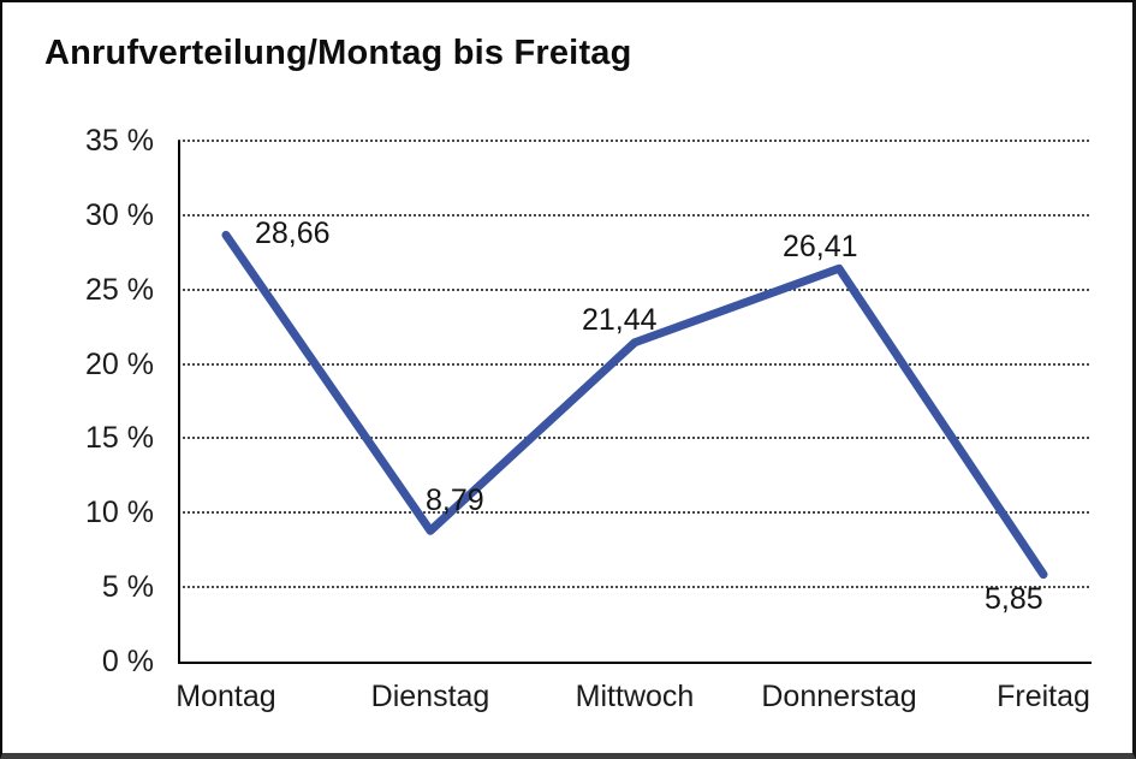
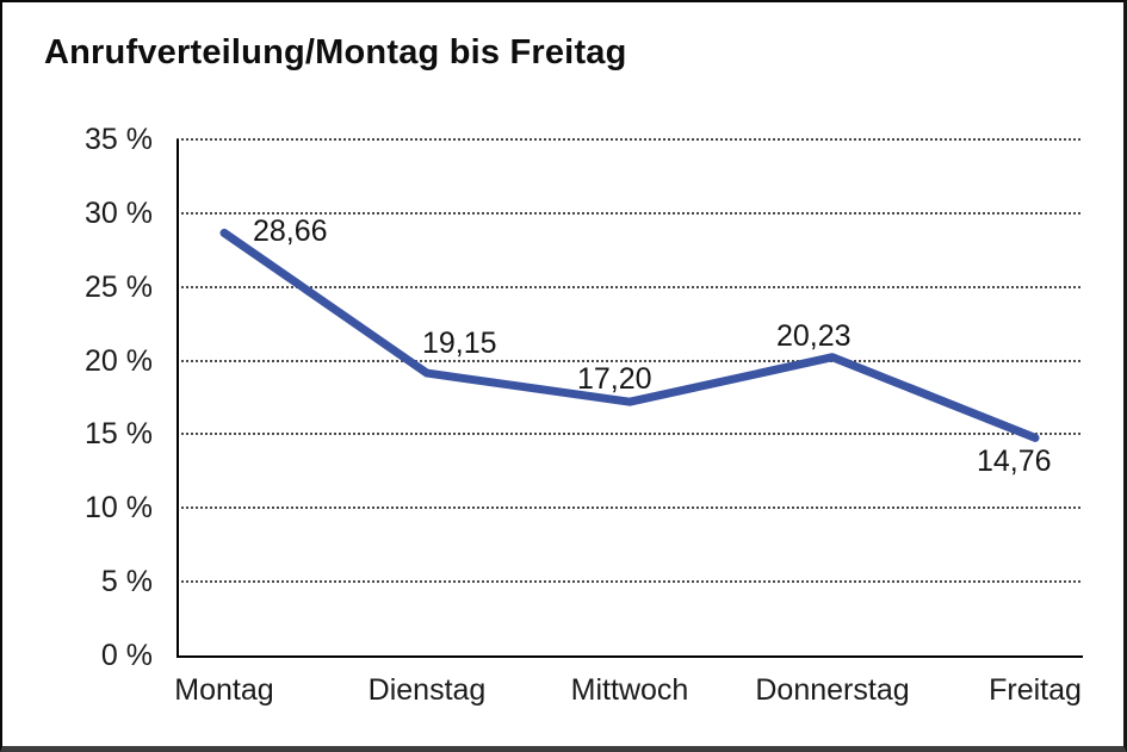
Dienstag: 8,79 -> 19,15
Mittwoch: 21,44 -> 17,20
Donnerstag: 26,41 -> 20,23
Freitag: 5,85 -> 14,76
